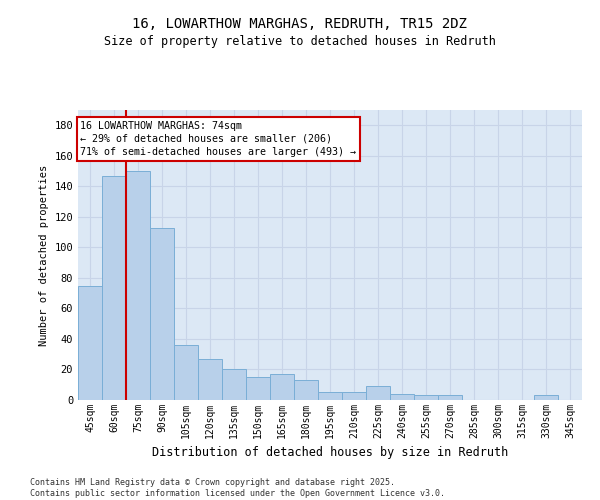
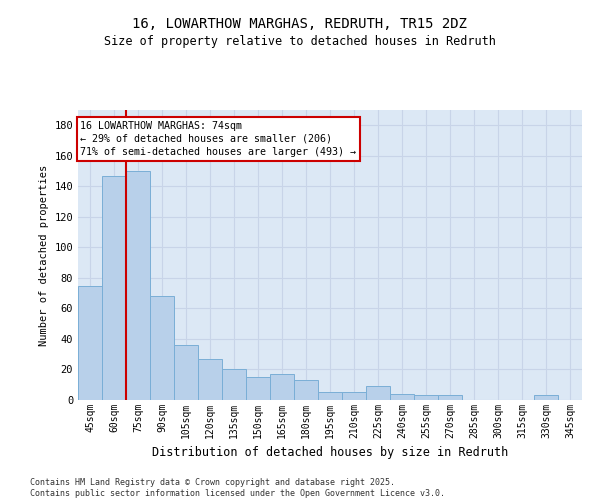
90sqm: 113 -> 68
